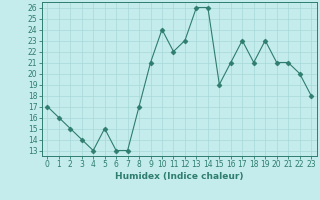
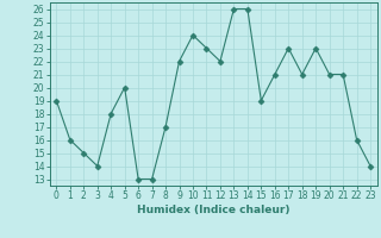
0: 17 -> 19
4: 13 -> 18
5: 15 -> 20
9: 21 -> 22
11: 22 -> 23
12: 23 -> 22
22: 20 -> 16
23: 18 -> 14
